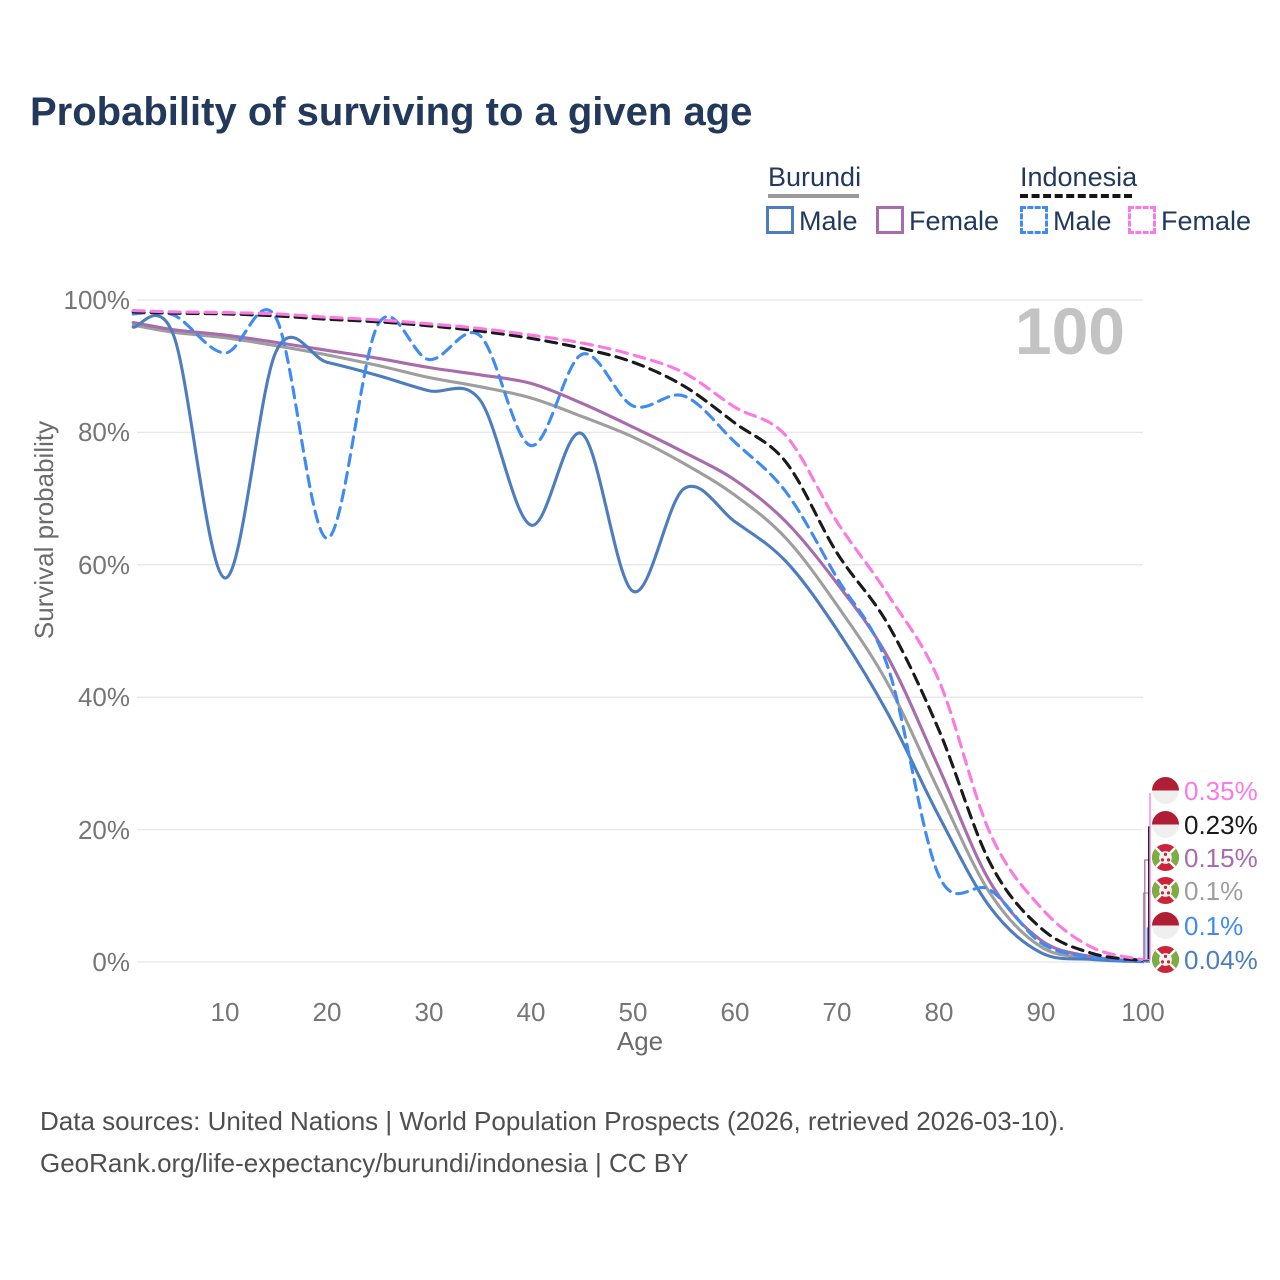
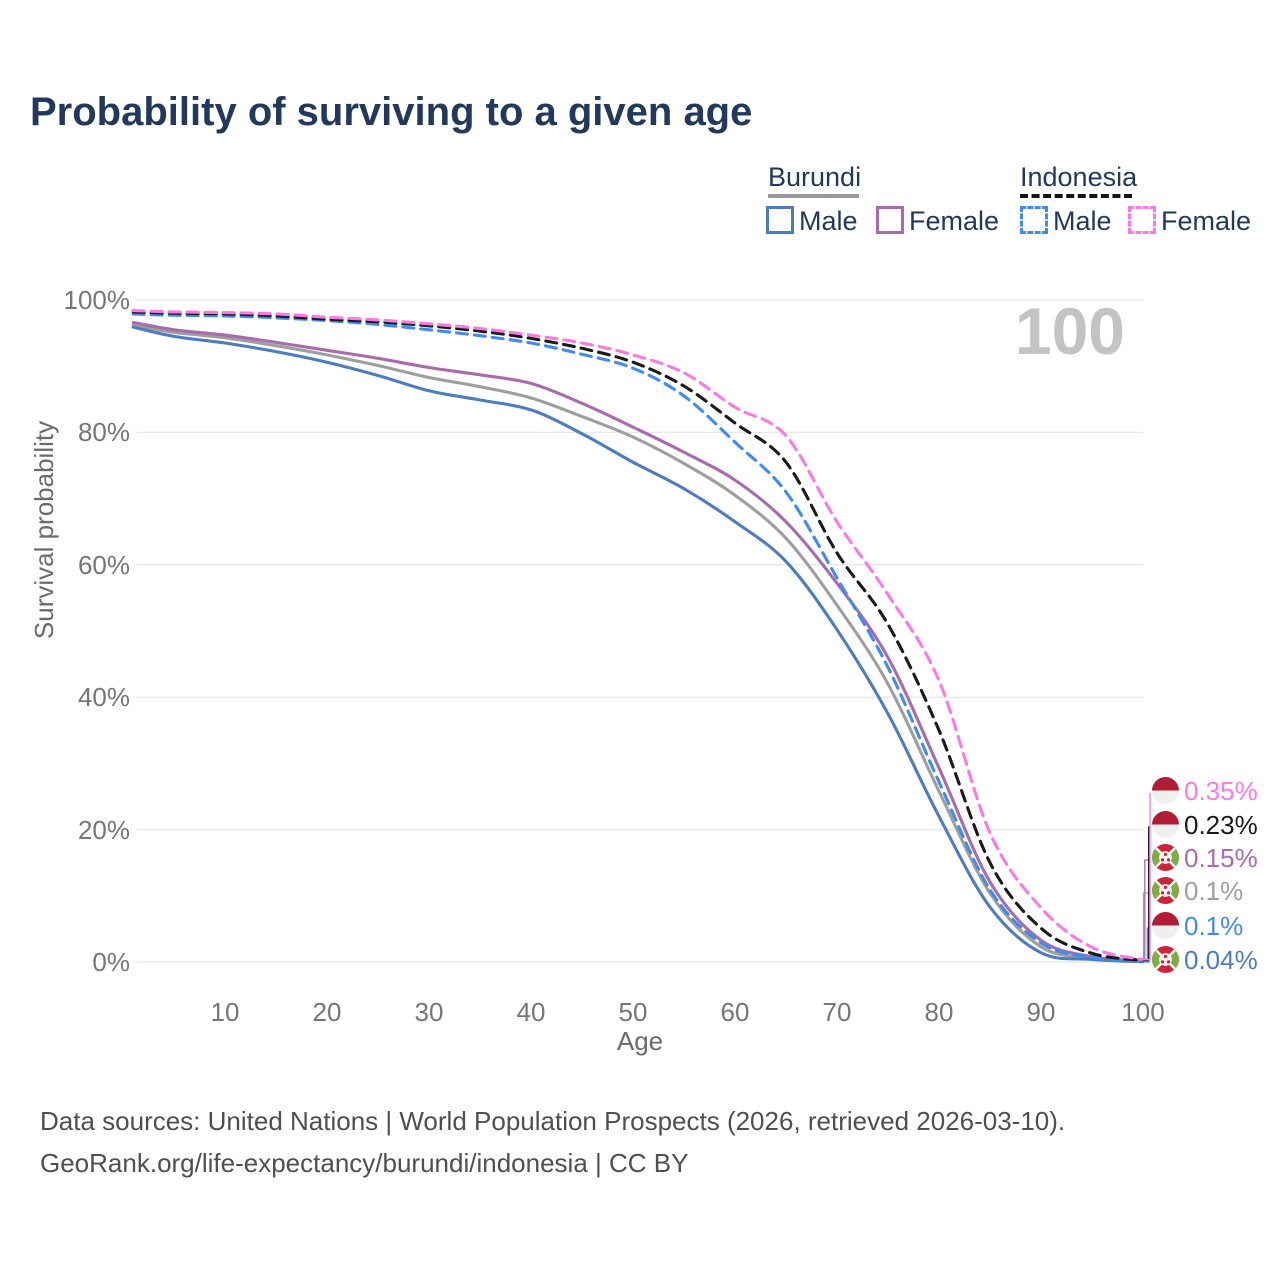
Burundi Male/10: 58% -> 94%
Indonesia Male/10: 92% -> 98%
Indonesia Male/20: 64% -> 97%
Indonesia Male/30: 91% -> 96%
Burundi Male/40: 66% -> 83%
Indonesia Male/40: 78% -> 94%
Burundi Male/50: 56% -> 76%
Indonesia Male/50: 84% -> 90%
Indonesia Male/80: 13% -> 27%
